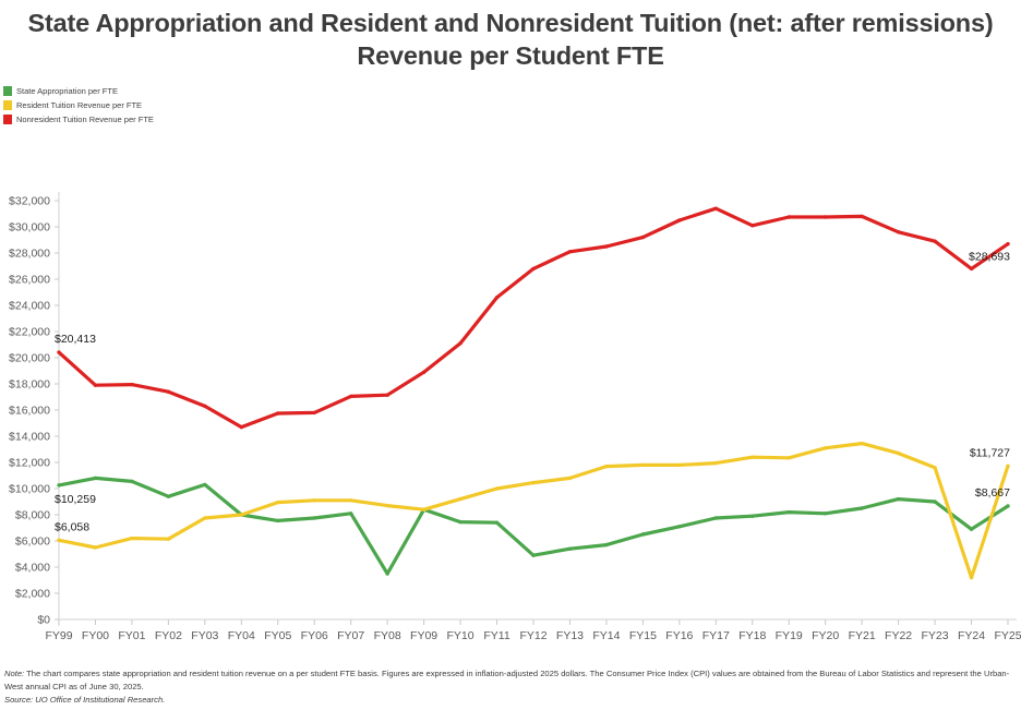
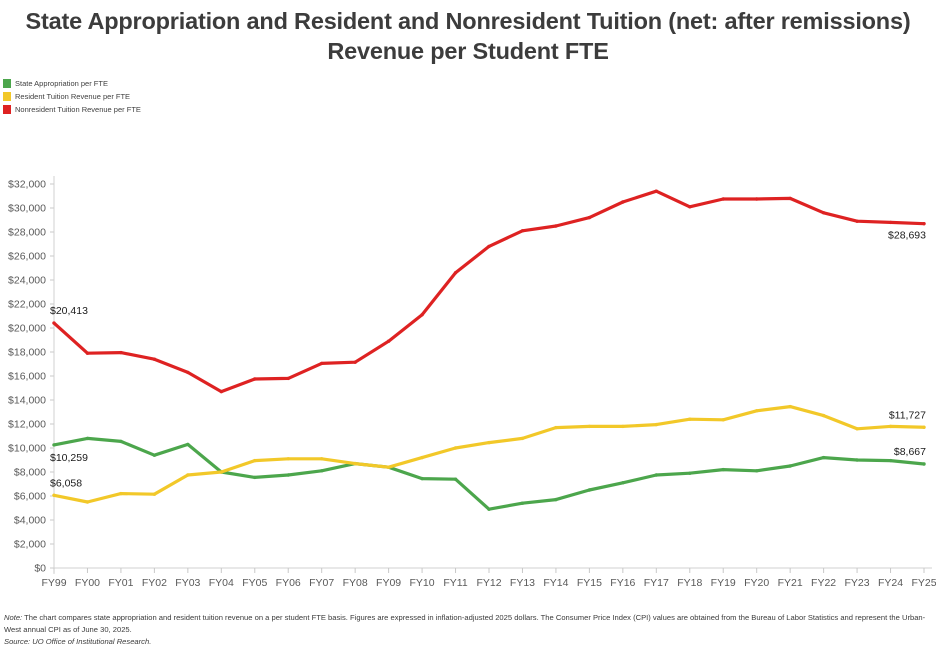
State Appropriation per FTE/FY08: $3500 -> $8700
State Appropriation per FTE/FY24: $6900 -> $9000
Resident Tuition Revenue per FTE/FY24: $3200 -> $11800
Nonresident Tuition Revenue per FTE/FY24: $26800 -> $28800
